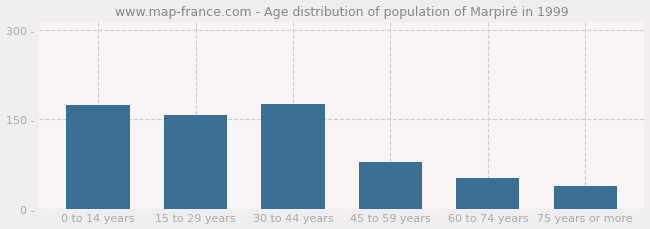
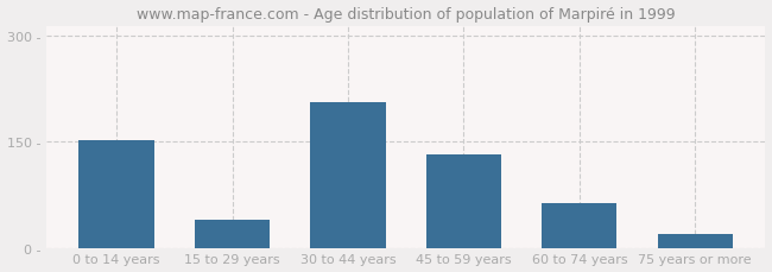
0 to 14 years: 175 - -> 152 -
15 to 29 years: 157 - -> 40 -
30 to 44 years: 176 - -> 206 -
45 to 59 years: 78 - -> 132 -
60 to 74 years: 52 - -> 64 -
75 years or more: 38 - -> 20 -
